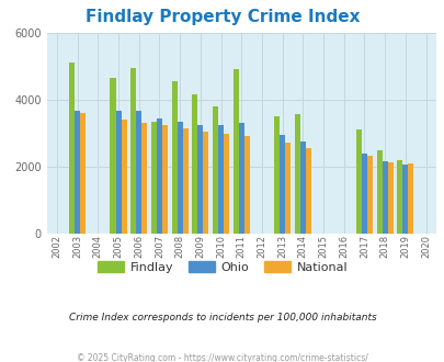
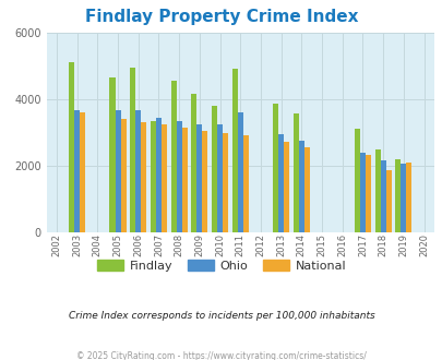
Ohio/2011: 3300 -> 3600
Findlay/2013: 3500 -> 3850
National/2018: 2130 -> 1850
